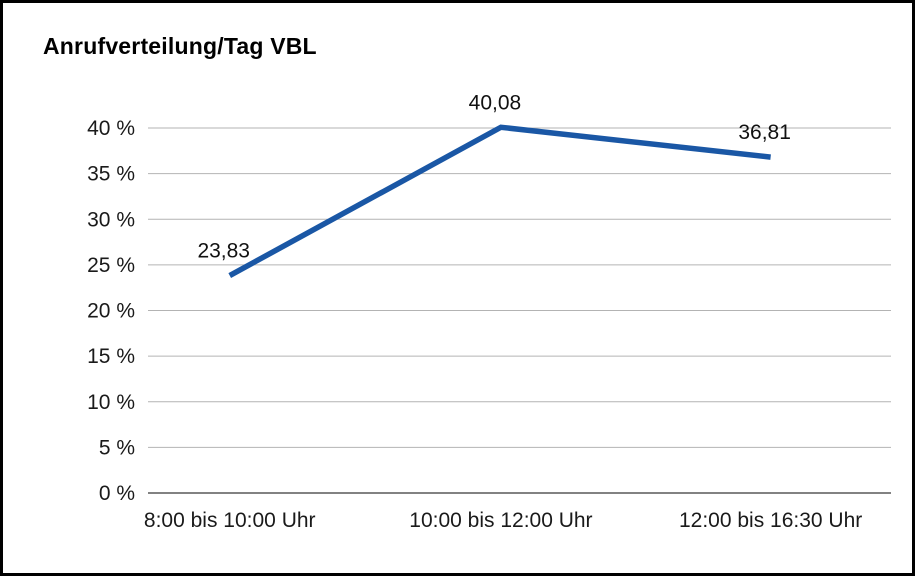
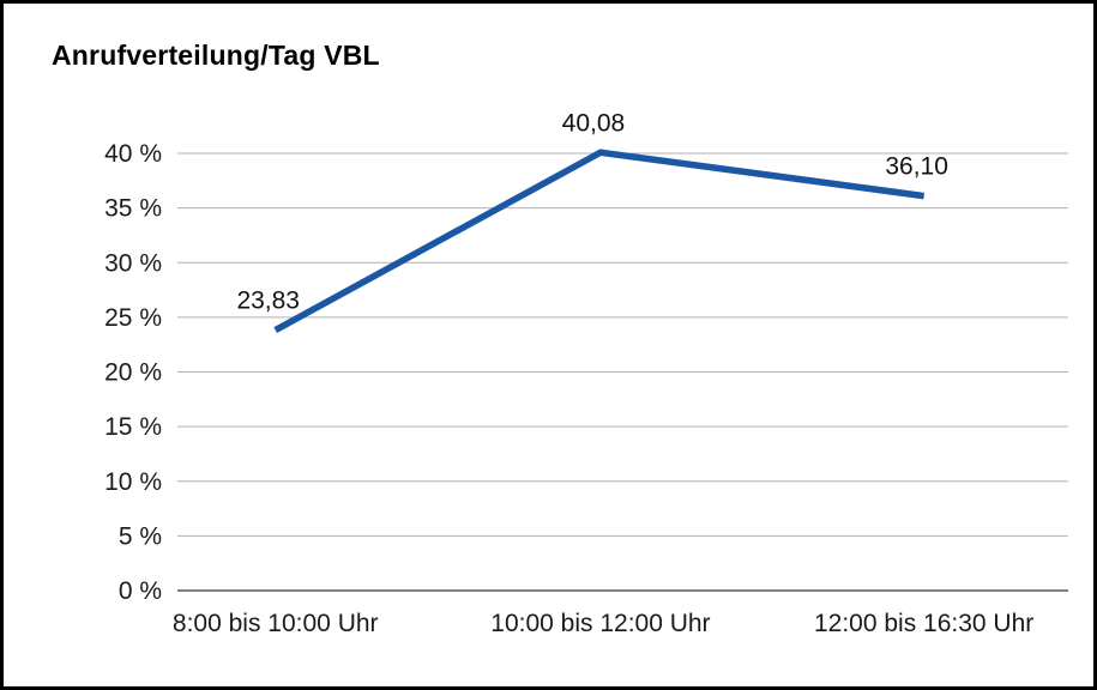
12:00 bis 16:30 Uhr: 36,81 -> 36,10
